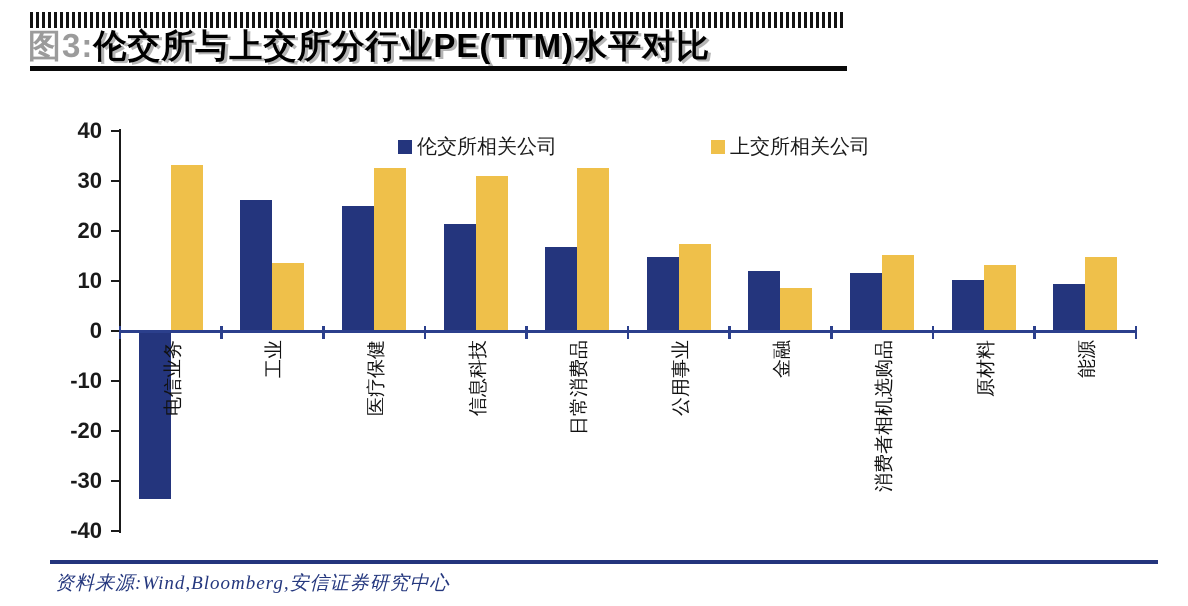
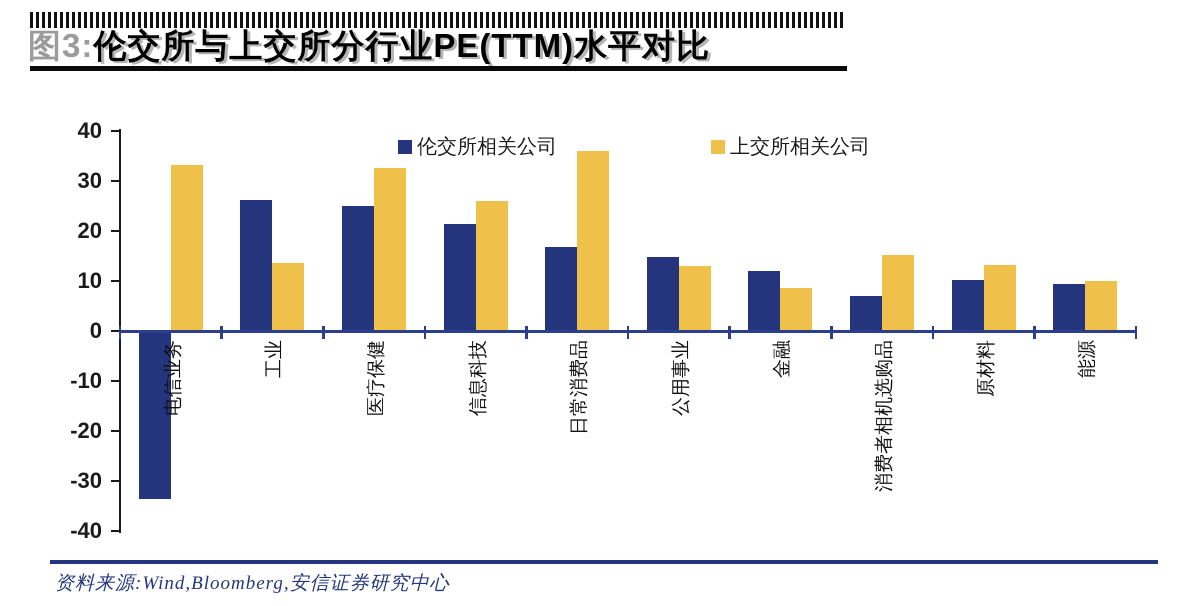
上交所相关公司/信息科技: 31 -> 26
上交所相关公司/日常消费品: 33 -> 36
上交所相关公司/公用事业: 18 -> 13
伦交所相关公司/消费者相机选购品: 12 -> 7
上交所相关公司/能源: 15 -> 10
